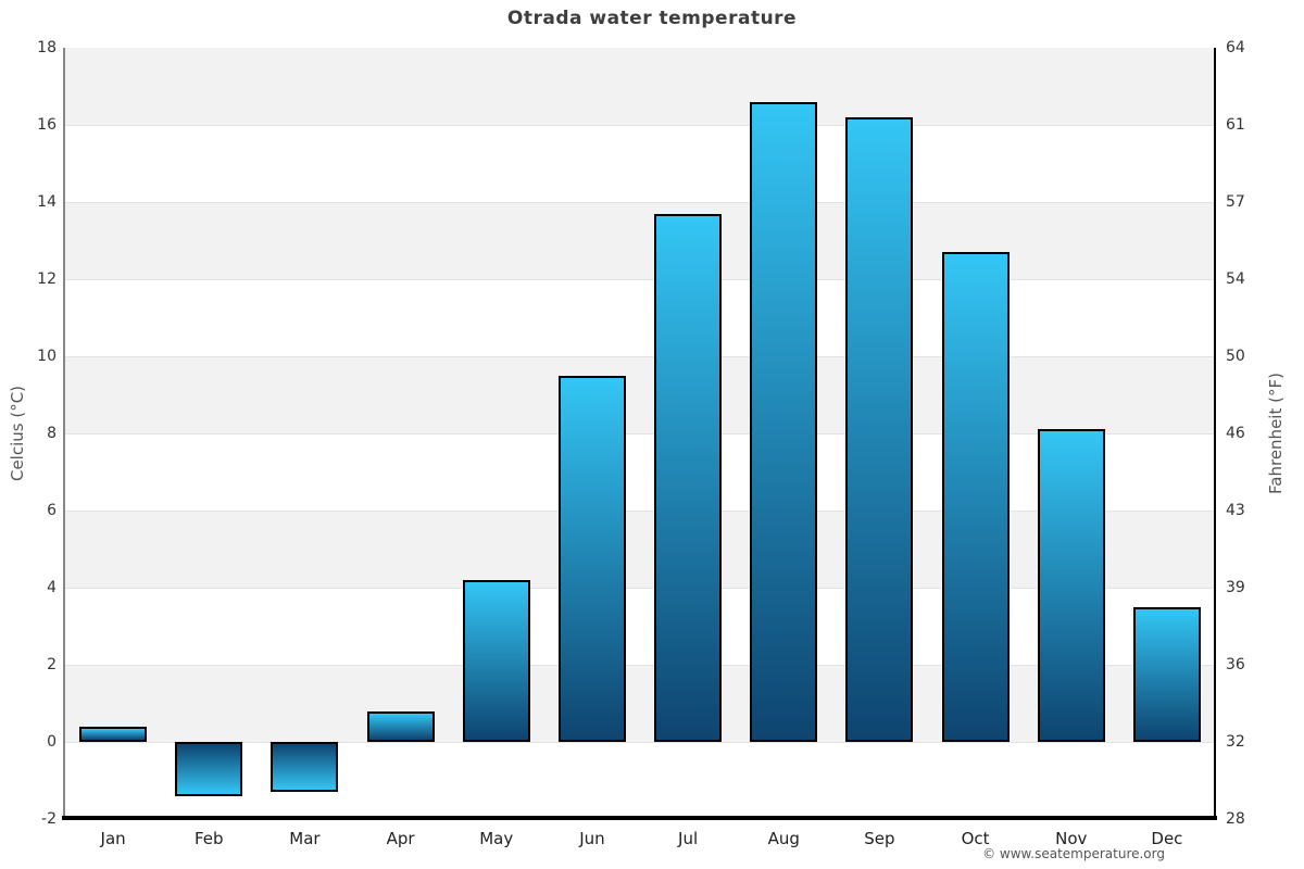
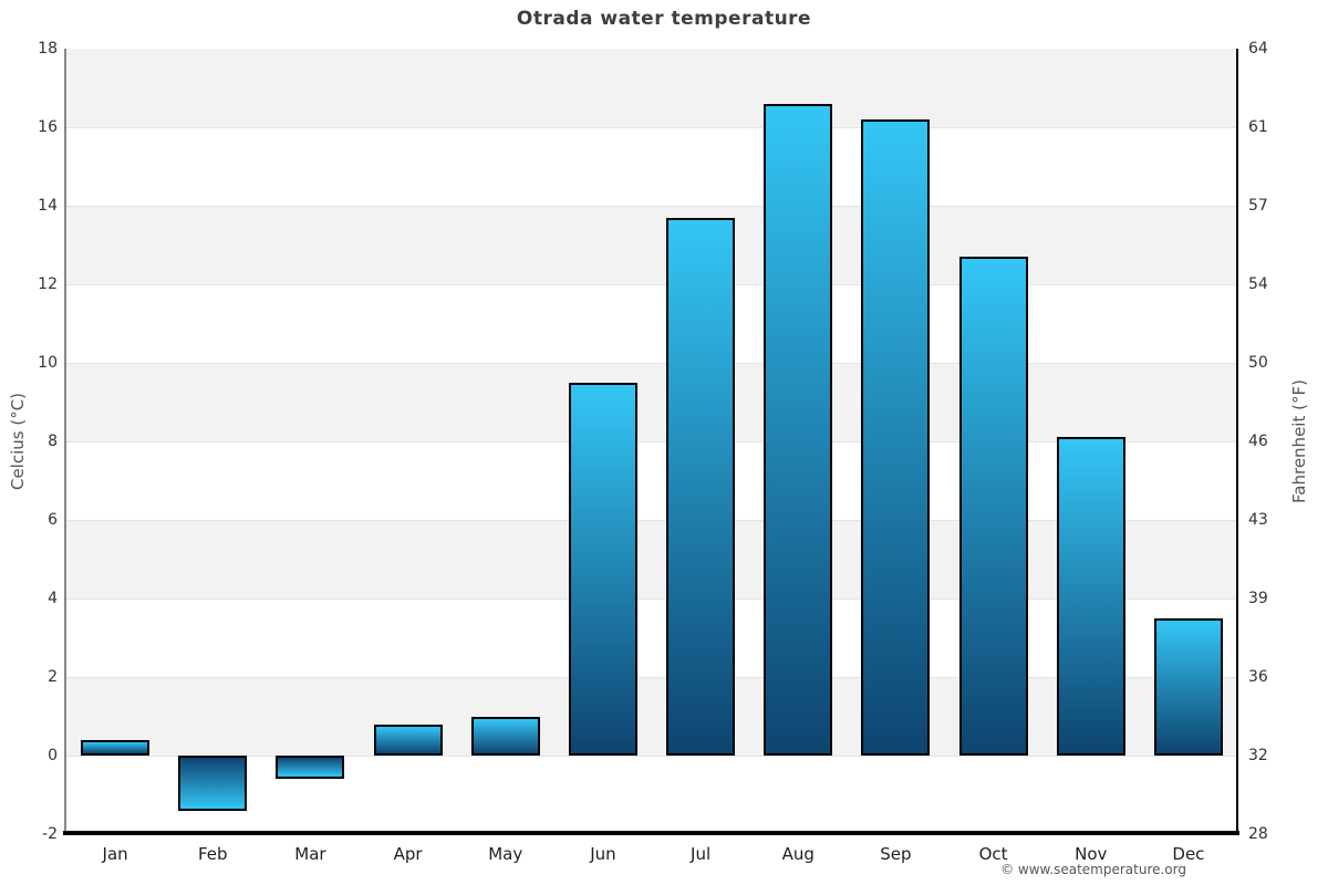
Mar: -1.3 -> -0.6
May: 4.2 -> 1.0
